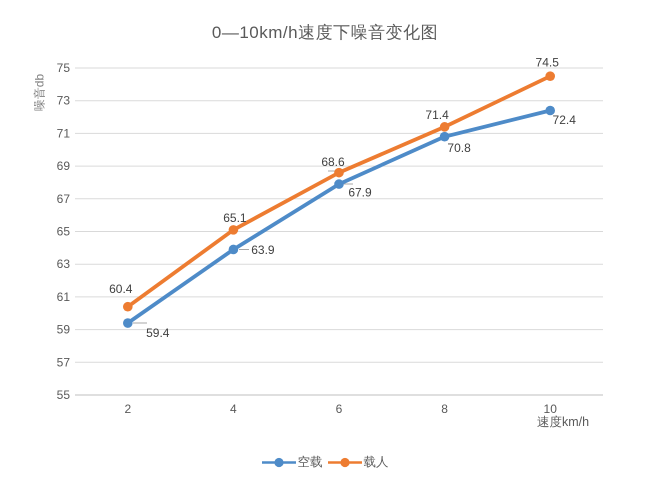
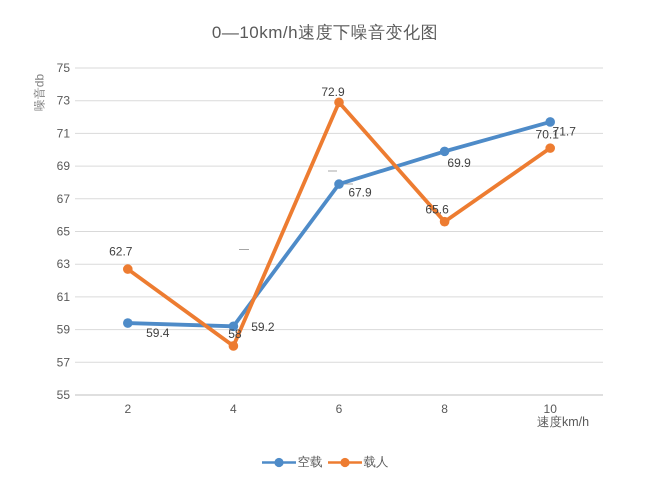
载人/2: 60.4 -> 62.7
空载/4: 63.9 -> 59.2
载人/4: 65.1 -> 58
载人/6: 68.6 -> 72.9
空载/8: 70.8 -> 69.9
载人/8: 71.4 -> 65.6
空载/10: 72.4 -> 71.7
载人/10: 74.5 -> 70.1
